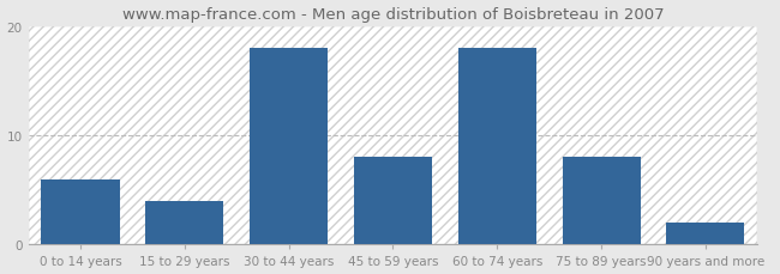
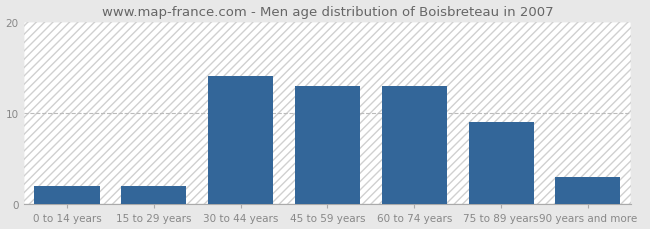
0 to 14 years: 6 -> 2
15 to 29 years: 4 -> 2
30 to 44 years: 18 -> 14
45 to 59 years: 8 -> 13
60 to 74 years: 18 -> 13
75 to 89 years: 8 -> 9
90 years and more: 2 -> 3
